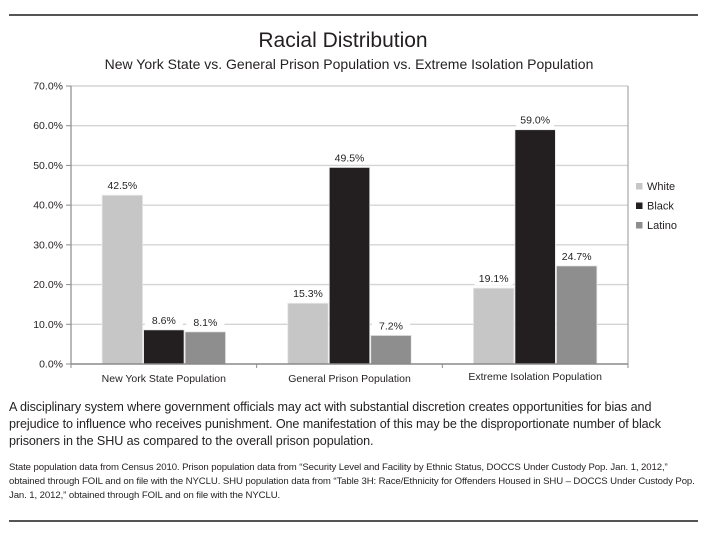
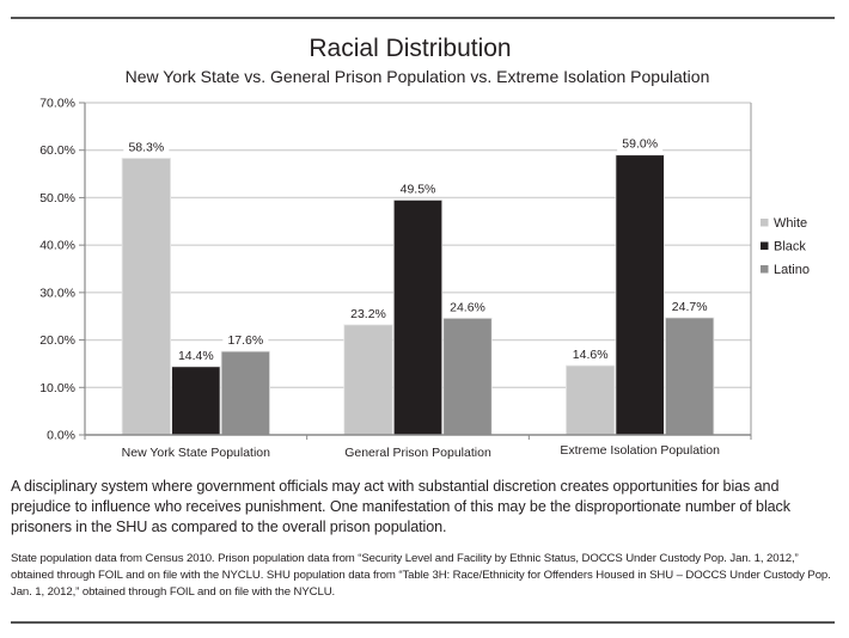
White/New York State Population: 42.5% -> 58.3%
Black/New York State Population: 8.6% -> 14.4%
Latino/New York State Population: 8.1% -> 17.6%
White/General Prison Population: 15.3% -> 23.2%
Latino/General Prison Population: 7.2% -> 24.6%
White/Extreme Isolation Population: 19.1% -> 14.6%
